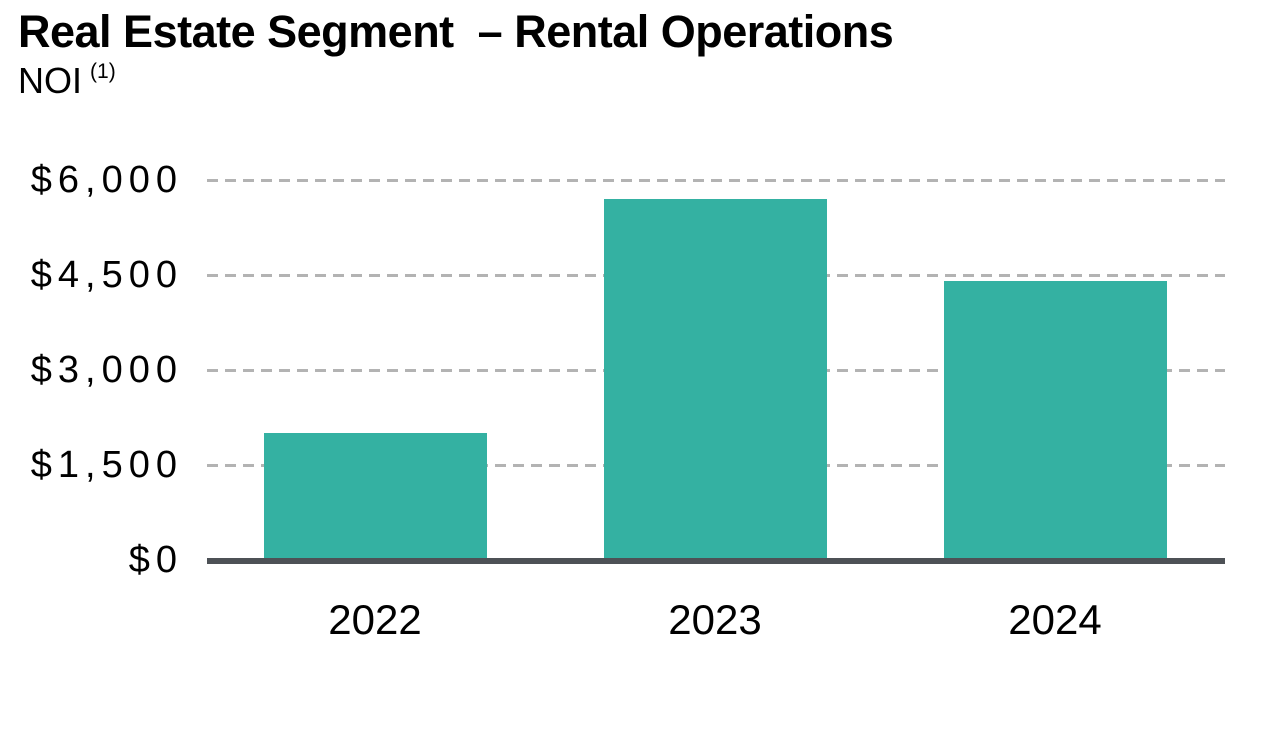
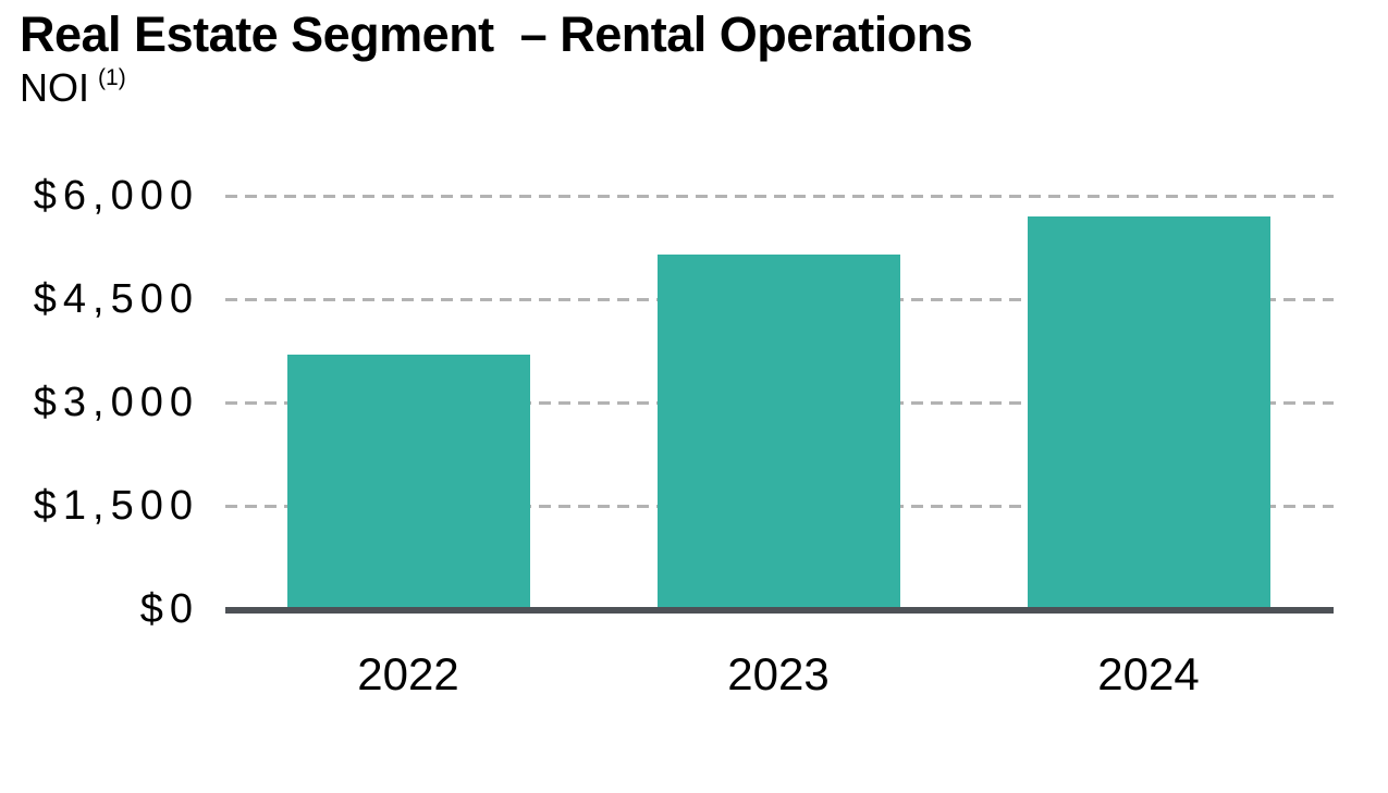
2022: $2000 -> $3700
2023: $5700 -> $5200
2024: $4400 -> $5700
